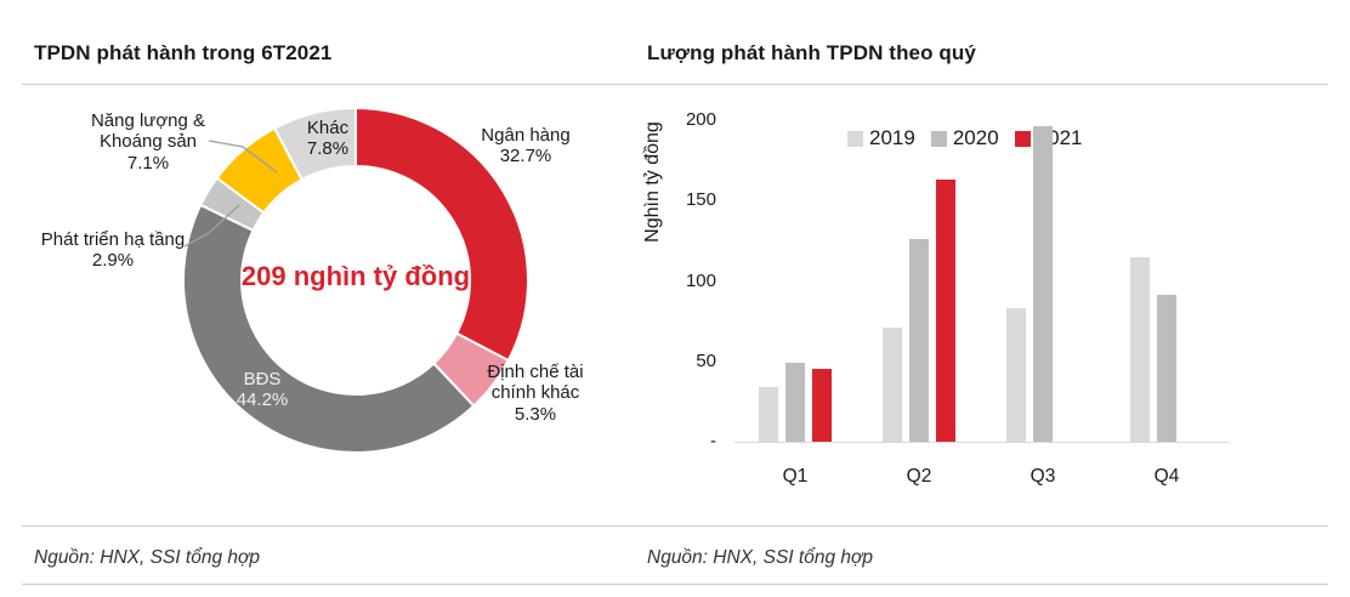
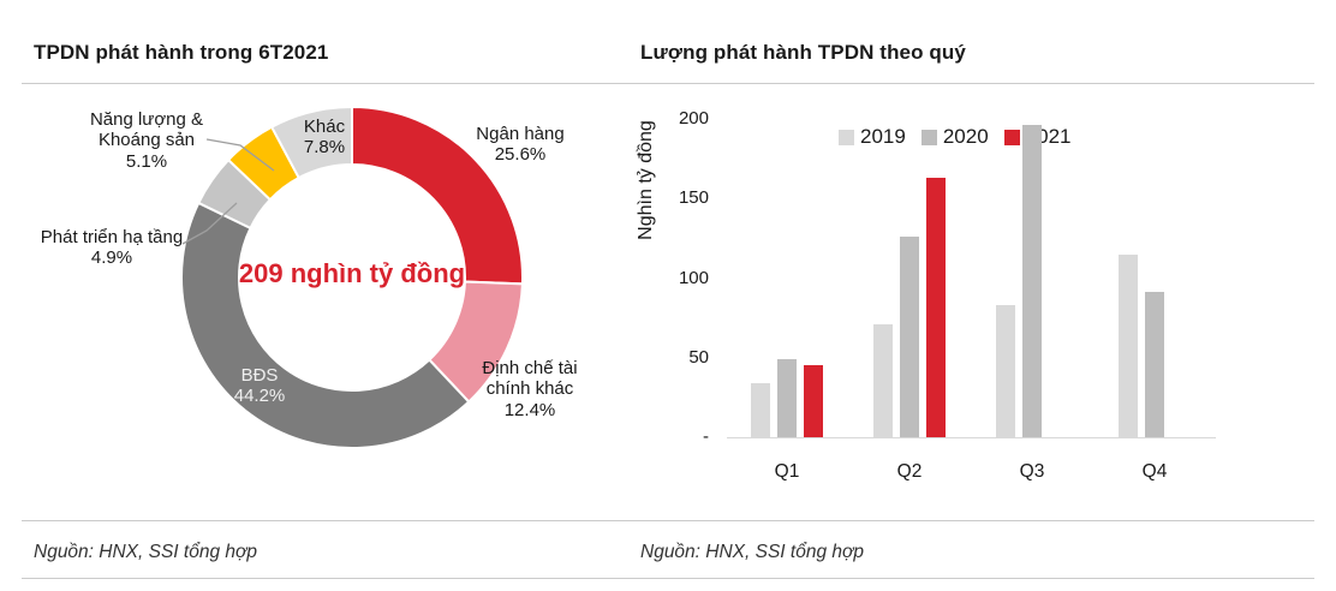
TPDN phát hành trong 6T2021/Ngân hàng: 32.7% -> 25.6%
TPDN phát hành trong 6T2021/Định chế tài chính khác: 5.3% -> 12.4%
TPDN phát hành trong 6T2021/Phát triển hạ tầng: 2.9% -> 4.9%
TPDN phát hành trong 6T2021/Năng lượng & Khoáng sản: 7.1% -> 5.1%
